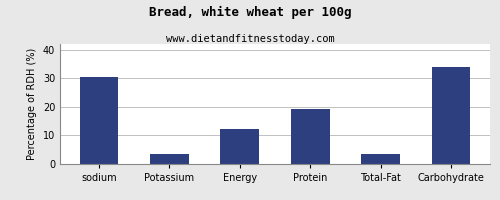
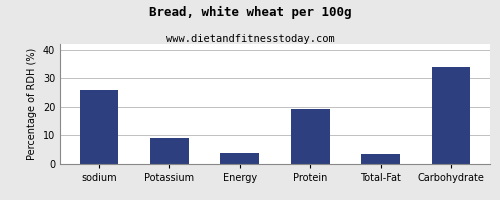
sodium: 30.4 -> 26.0
Potassium: 3.5 -> 9.0
Energy: 12.3 -> 4.0
